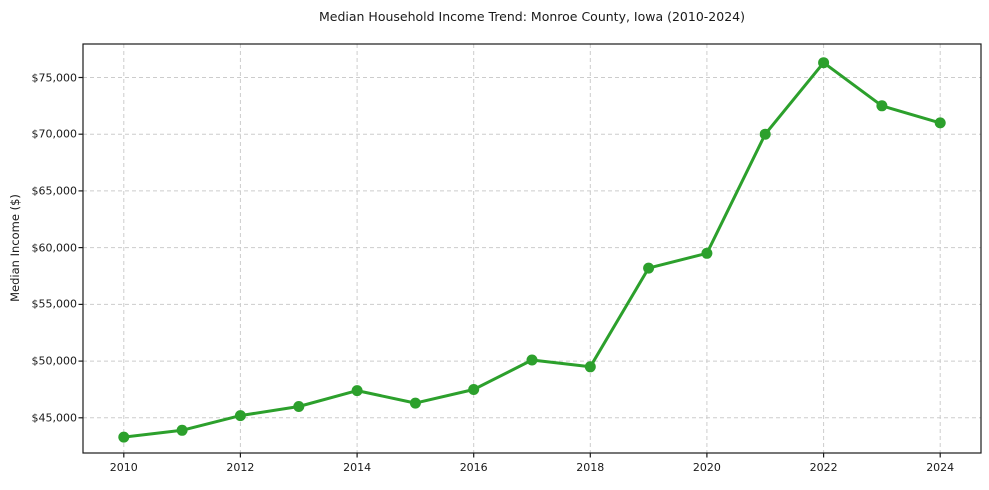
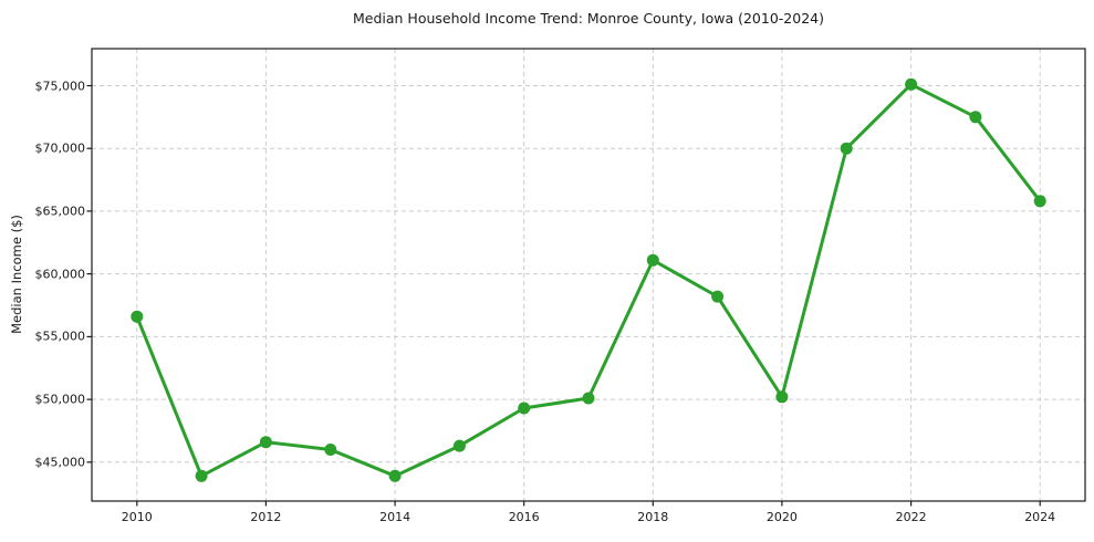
2010: $43300 -> $56600
2012: $45200 -> $46600
2014: $47400 -> $43900
2016: $47500 -> $49300
2018: $49500 -> $61100
2020: $59500 -> $50200
2022: $76300 -> $75100
2024: $71000 -> $65800
